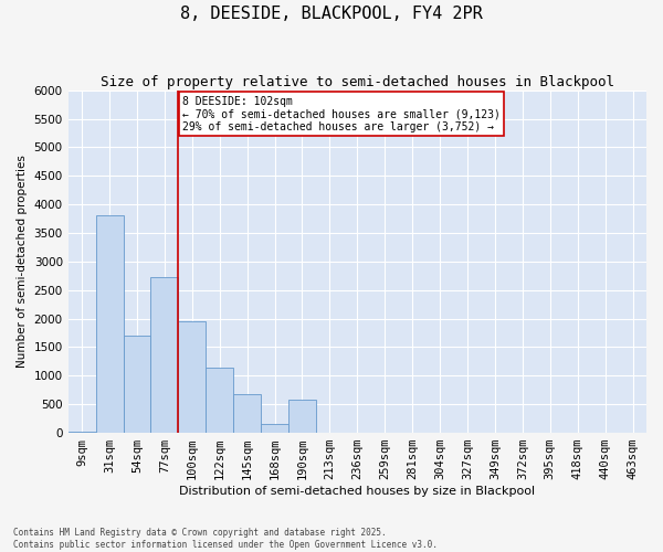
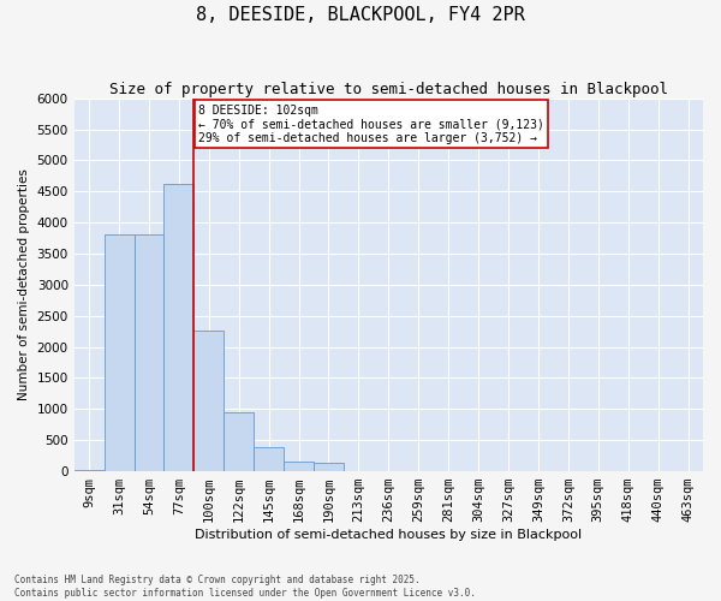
54sqm: 1700 -> 3800
77sqm: 2720 -> 4620
100sqm: 1960 -> 2270
122sqm: 1140 -> 950
145sqm: 680 -> 380
190sqm: 580 -> 130
